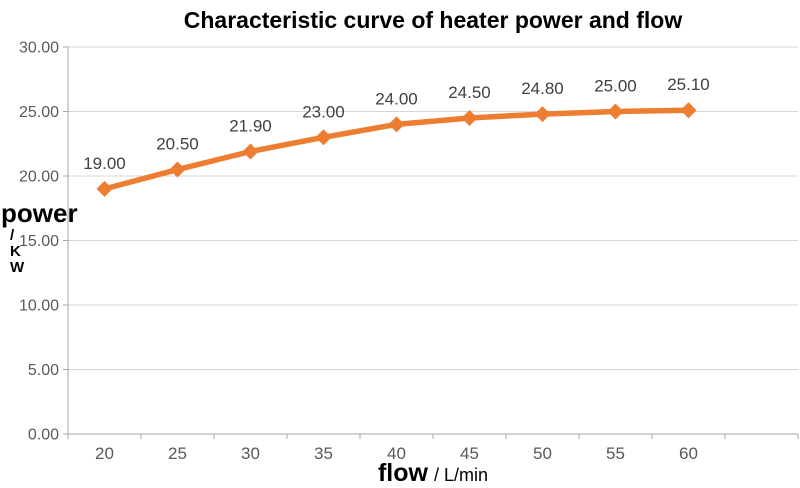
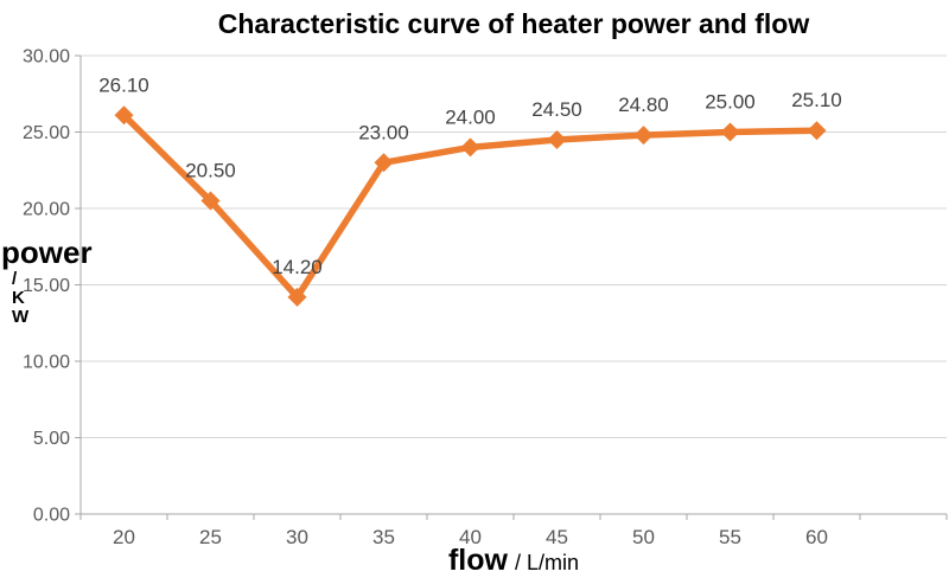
20: 19.00 -> 26.10
30: 21.90 -> 14.20
